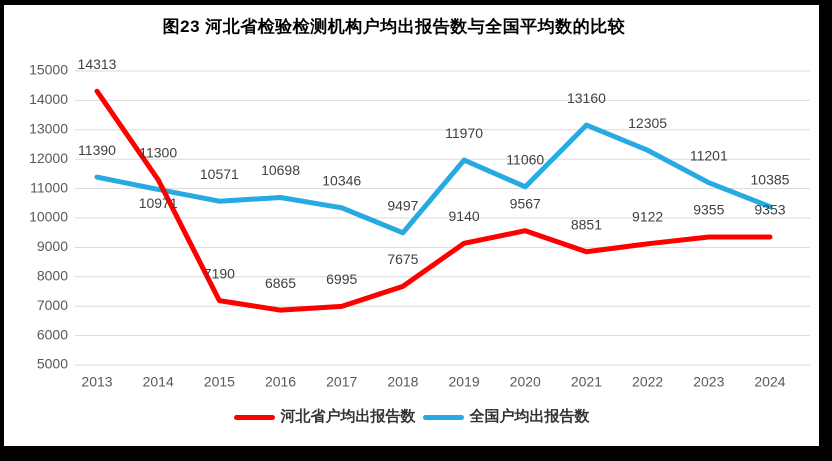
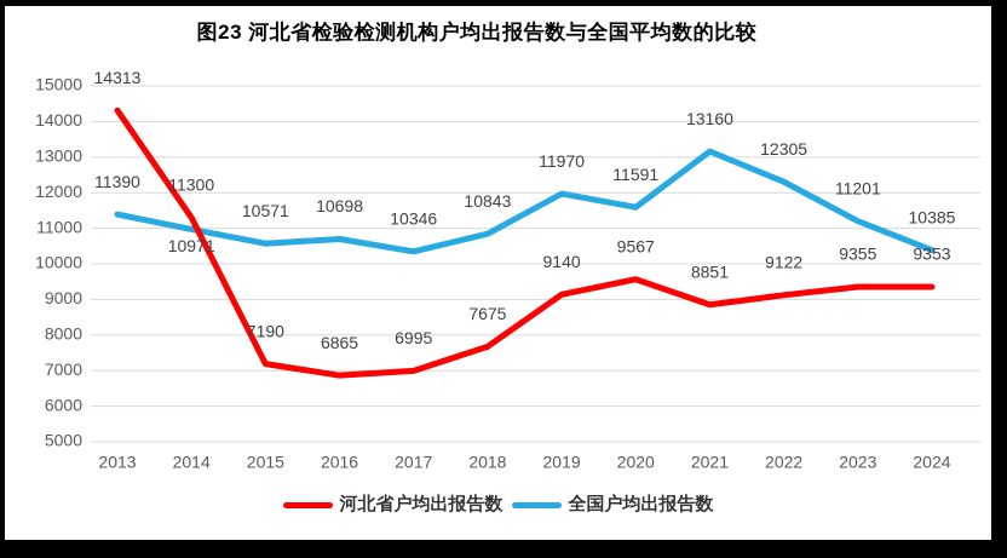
全国户均出报告数/2018: 9497 -> 10843
全国户均出报告数/2020: 11060 -> 11591
